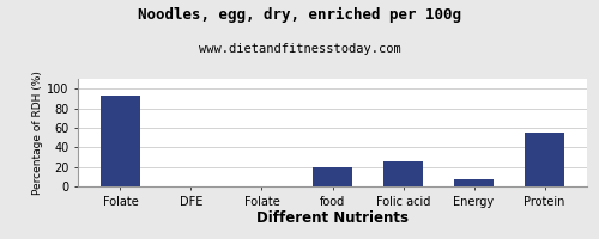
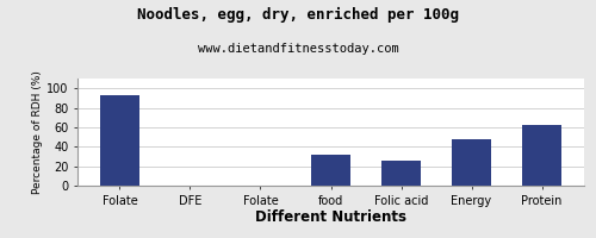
food: 20 -> 32
Energy: 7 -> 48
Protein: 55 -> 62
